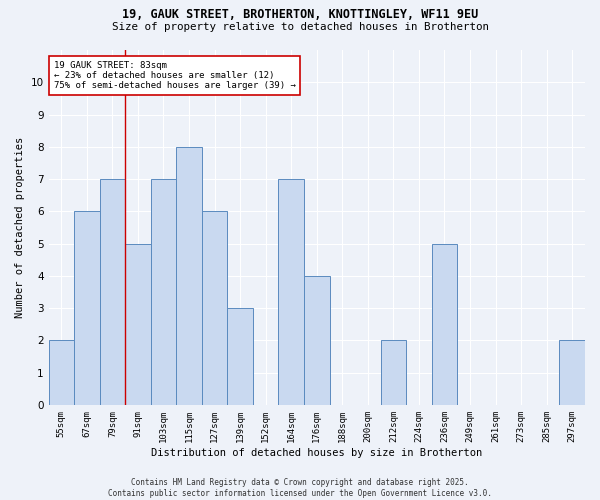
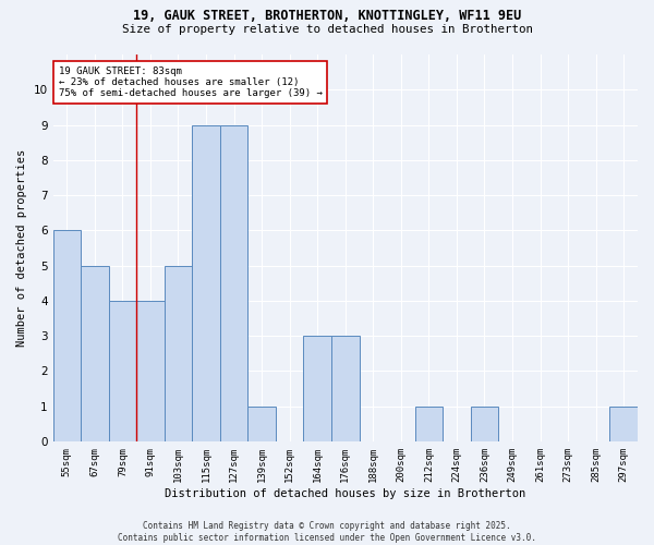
55sqm: 2 -> 6
67sqm: 6 -> 5
79sqm: 7 -> 4
91sqm: 5 -> 4
103sqm: 7 -> 5
115sqm: 8 -> 9
127sqm: 6 -> 9
139sqm: 3 -> 1
164sqm: 7 -> 3
176sqm: 4 -> 3
212sqm: 2 -> 1
236sqm: 5 -> 1
297sqm: 2 -> 1
